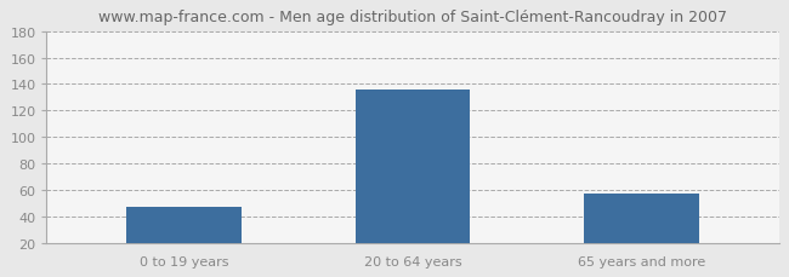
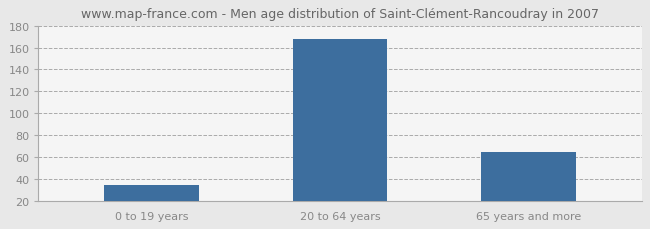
0 to 19 years: 47 -> 35
20 to 64 years: 136 -> 168
65 years and more: 57 -> 65
